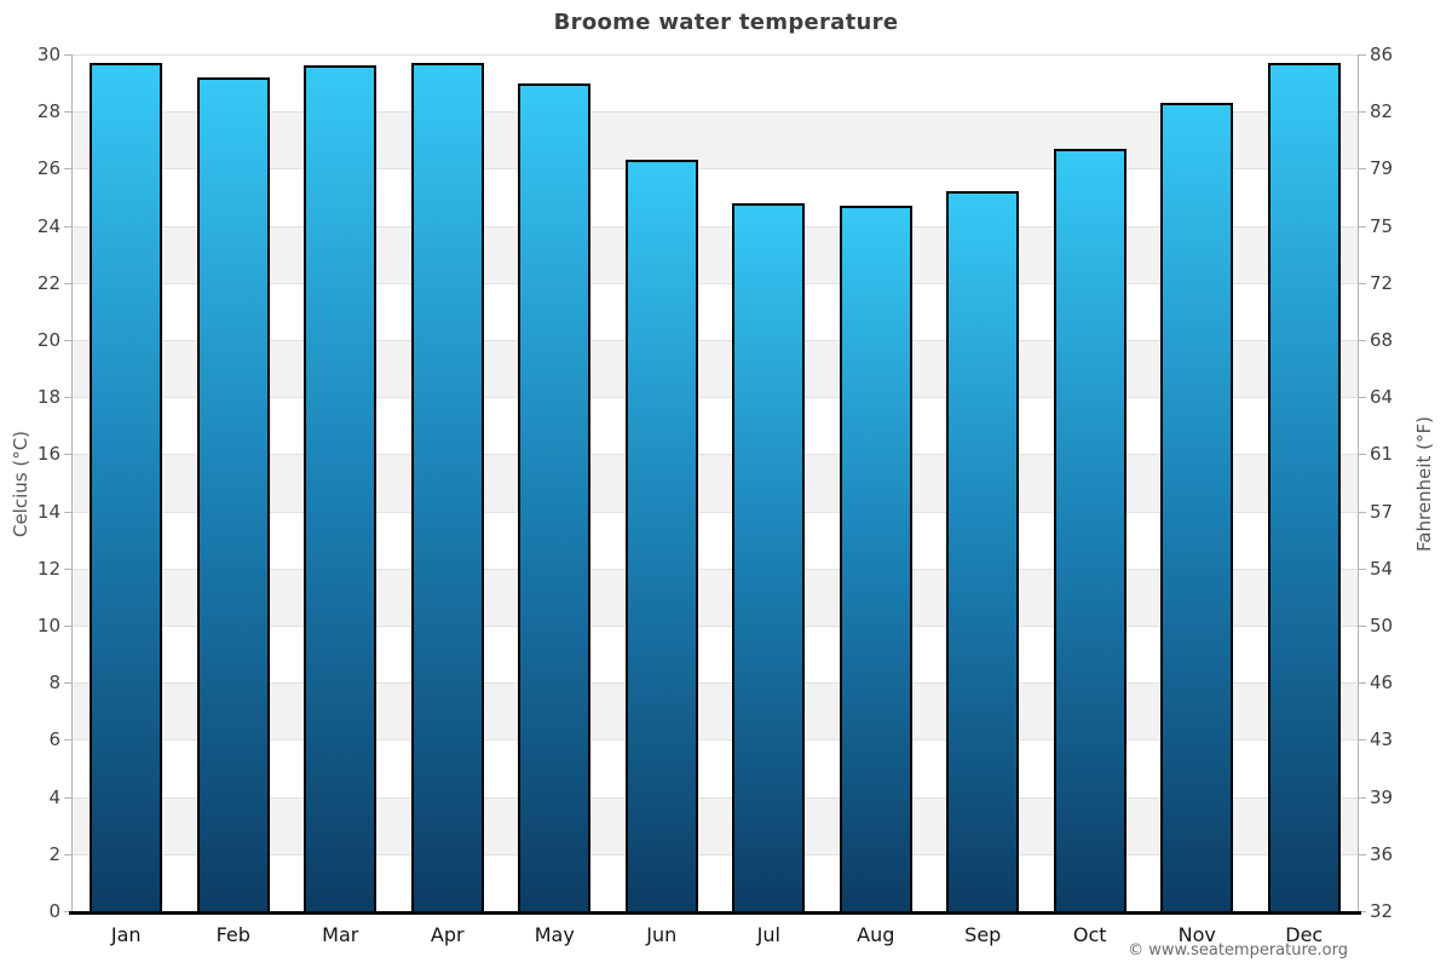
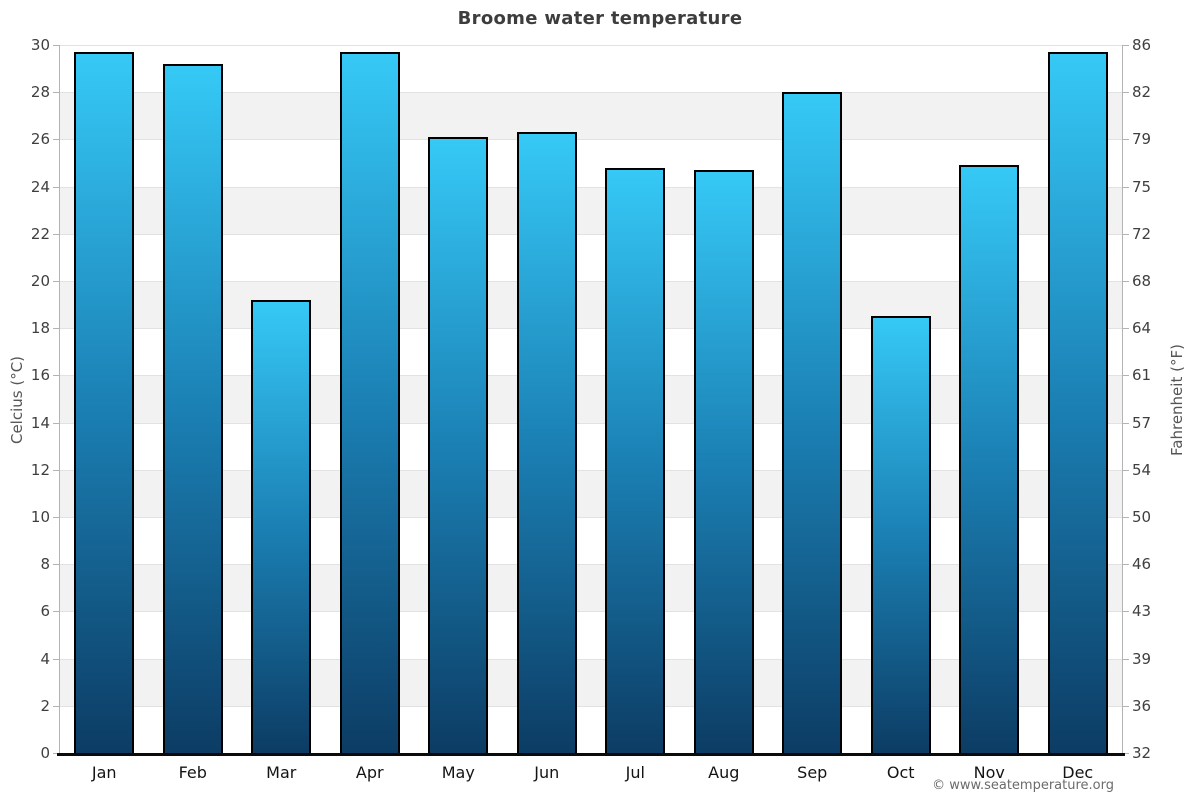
Mar: 29.6 -> 19.2
May: 29.0 -> 26.1
Sep: 25.2 -> 28.0
Oct: 26.7 -> 18.5
Nov: 28.3 -> 24.9
